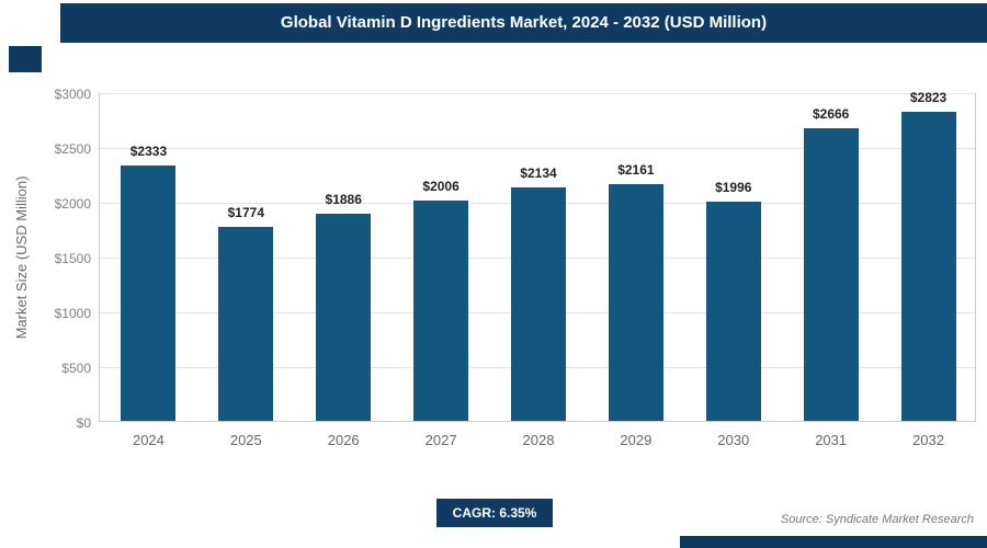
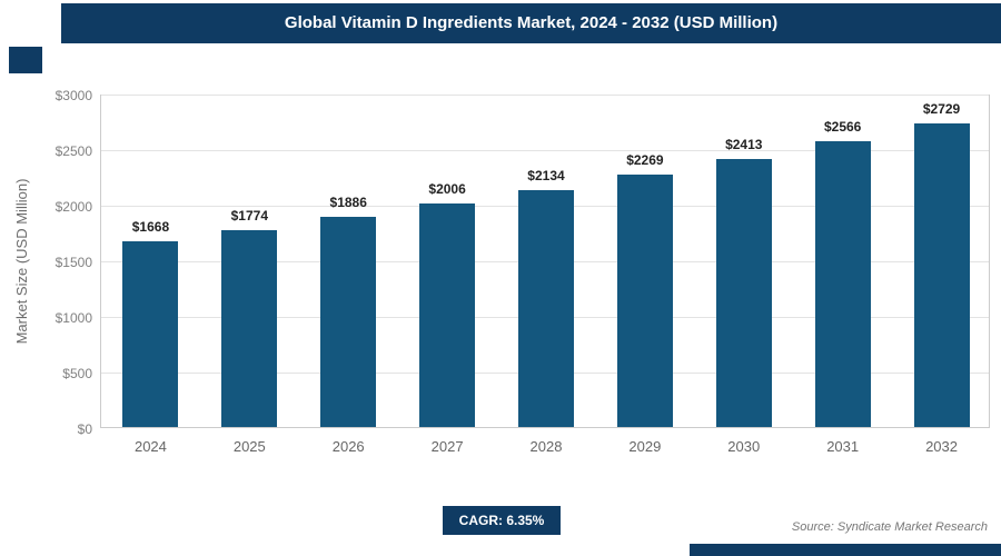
2024: $2333 -> $1668
2029: $2161 -> $2269
2030: $1996 -> $2413
2031: $2666 -> $2566
2032: $2823 -> $2729
